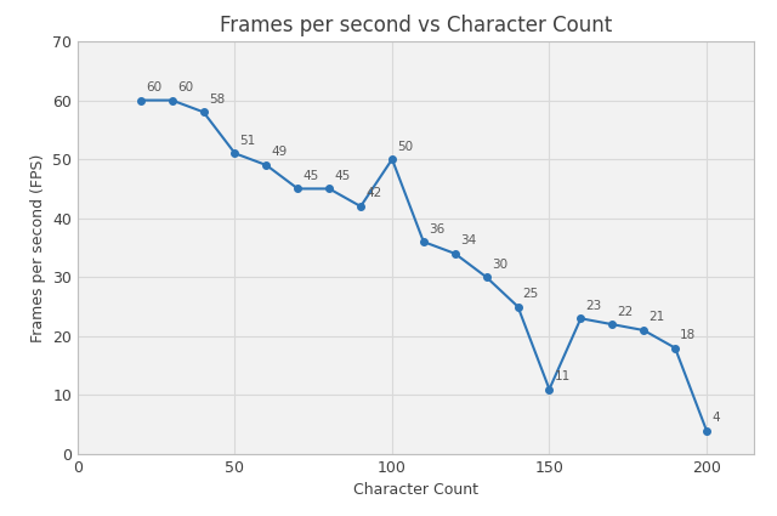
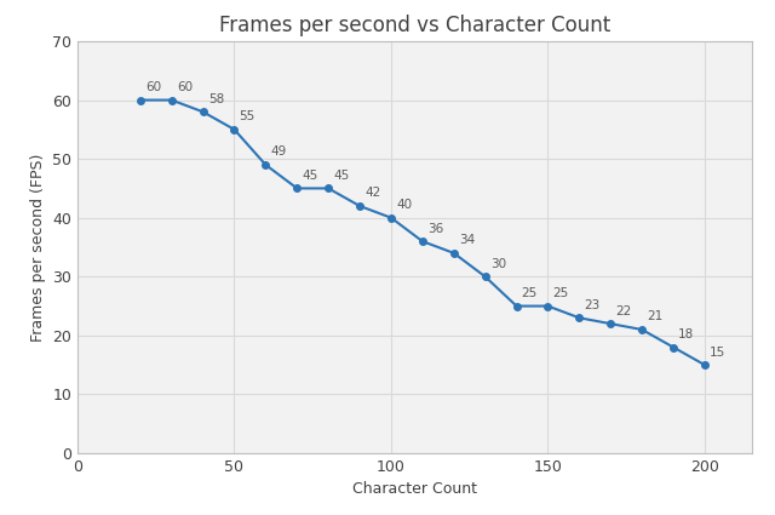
50: 51 -> 55
100: 50 -> 40
150: 11 -> 25
200: 4 -> 15
